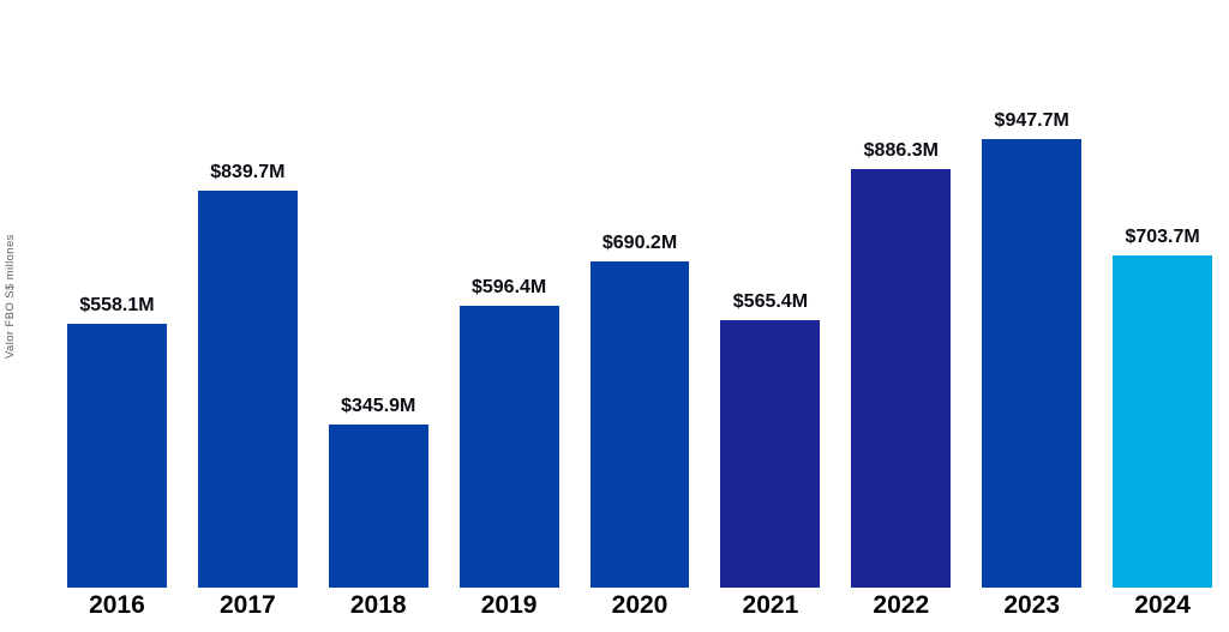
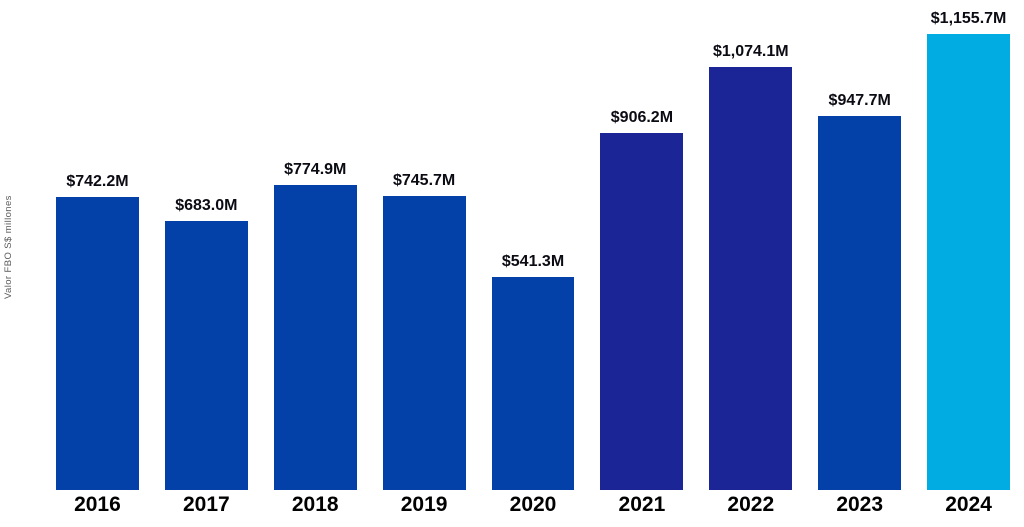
2016: $558.1M -> $742.2M
2017: $839.7M -> $683.0M
2018: $345.9M -> $774.9M
2019: $596.4M -> $745.7M
2020: $690.2M -> $541.3M
2021: $565.4M -> $906.2M
2022: $886.3M -> $1,074.1M
2024: $703.7M -> $1,155.7M
